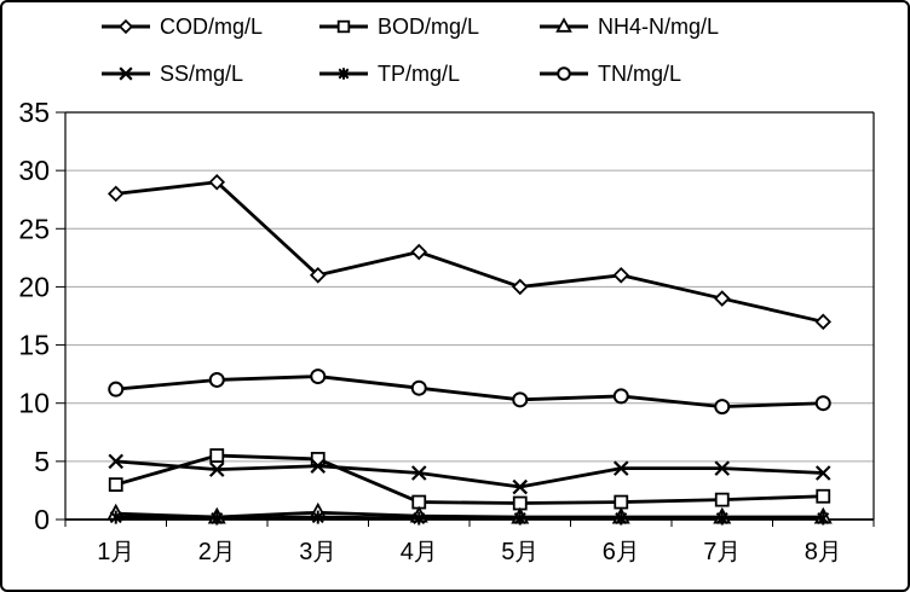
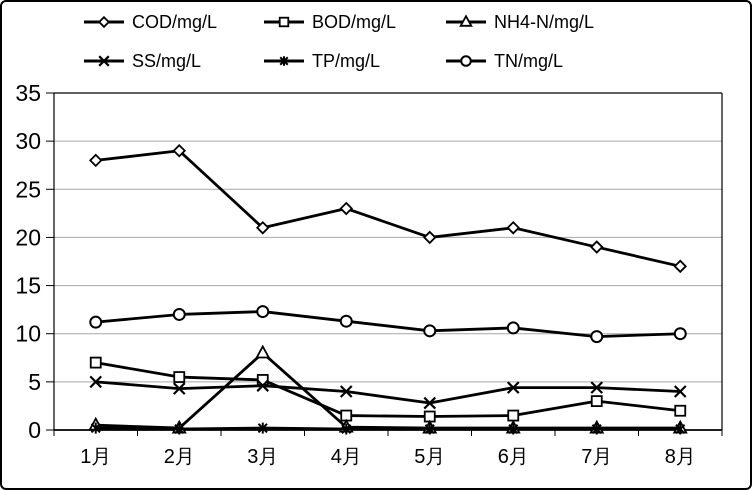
BOD/mg/L/1月: 3 -> 7
NH4-N/mg/L/3月: 1 -> 8
BOD/mg/L/7月: 2 -> 3
